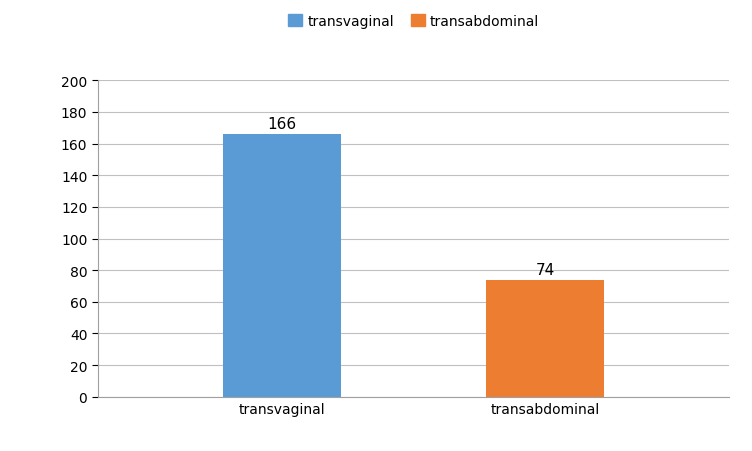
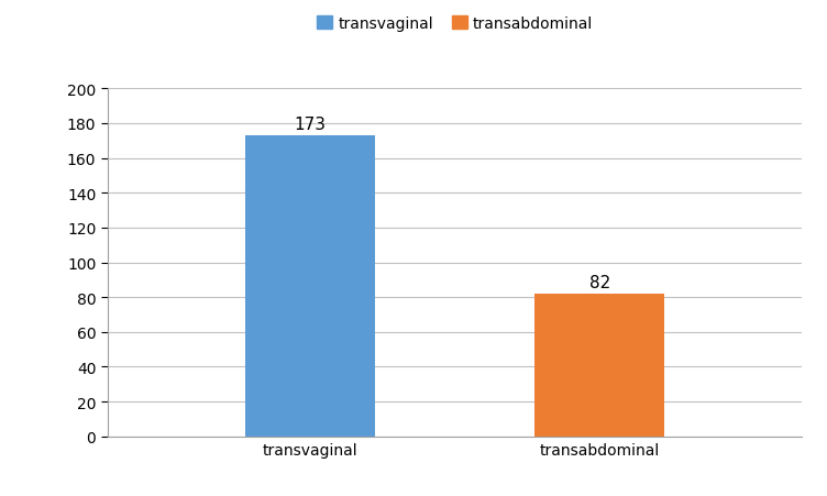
transvaginal: 166 -> 173
transabdominal: 74 -> 82
